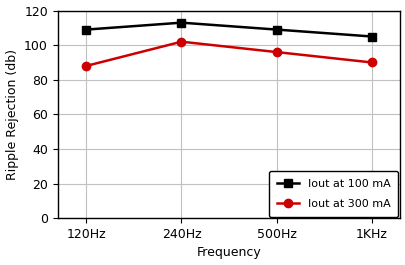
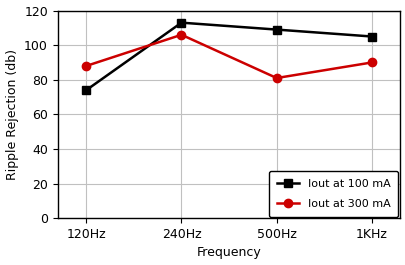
Iout at 100 mA/120Hz: 109 -> 74
Iout at 300 mA/240Hz: 102 -> 106
Iout at 300 mA/500Hz: 96 -> 81
